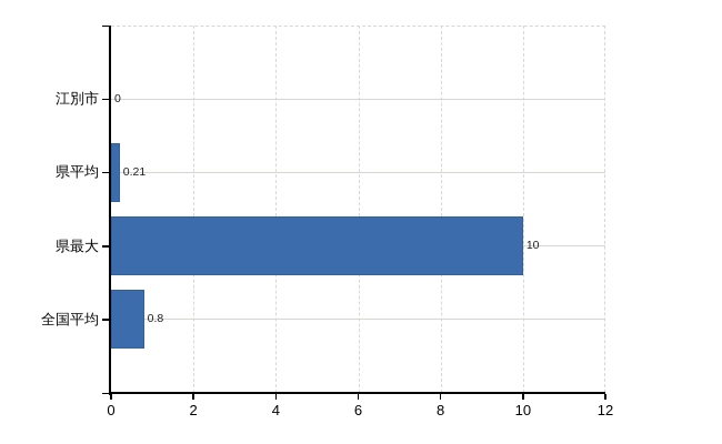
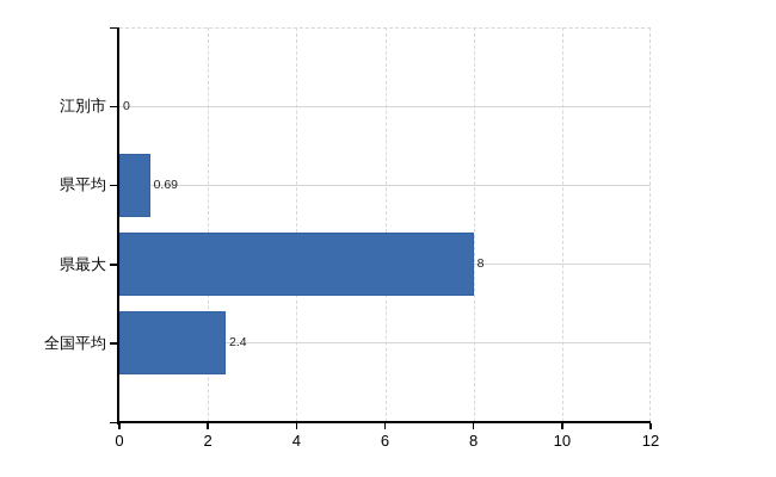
県平均: 0.21 -> 0.69
県最大: 10 -> 8
全国平均: 0.8 -> 2.4
